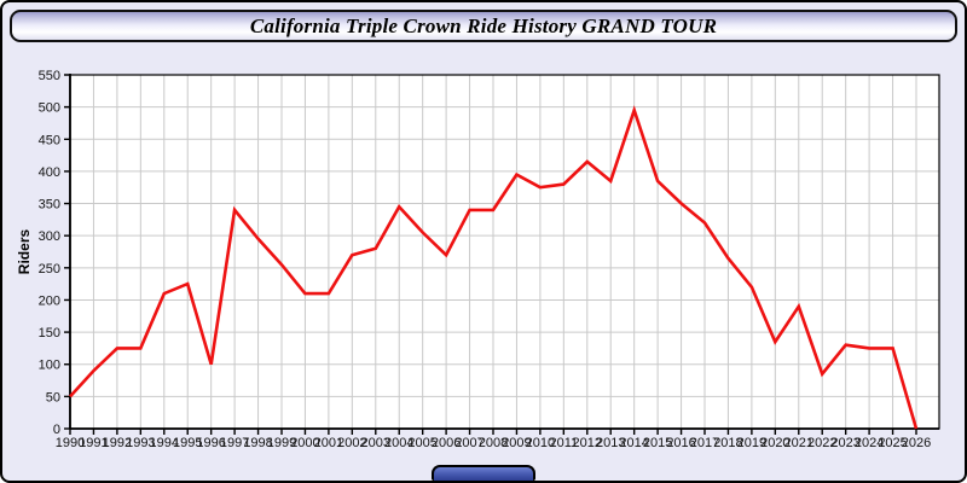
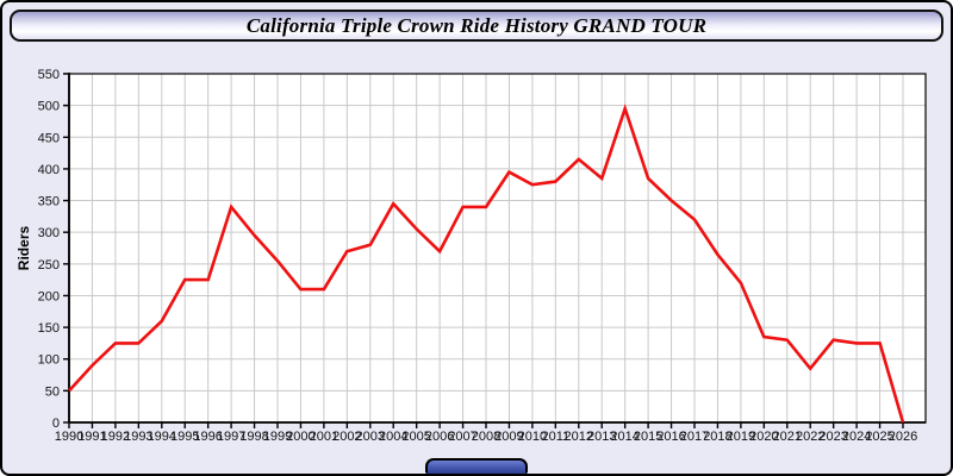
1994: 210 -> 160
1996: 100 -> 220
2021: 190 -> 130
